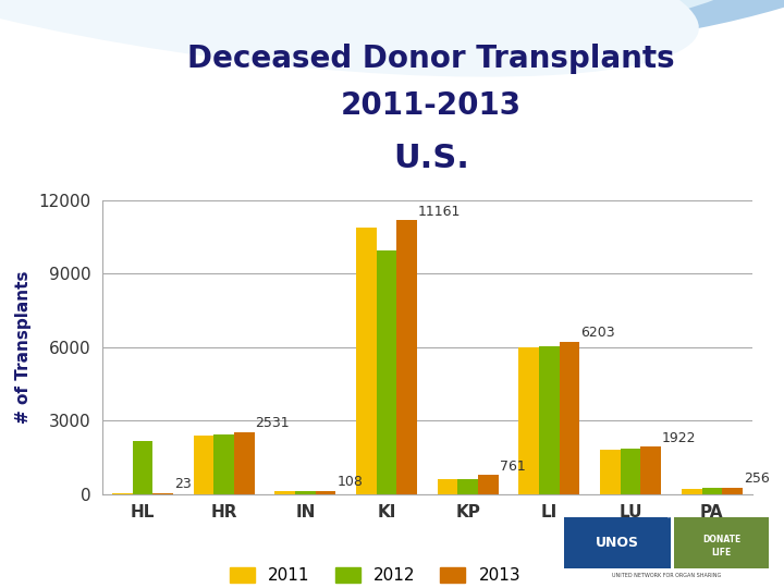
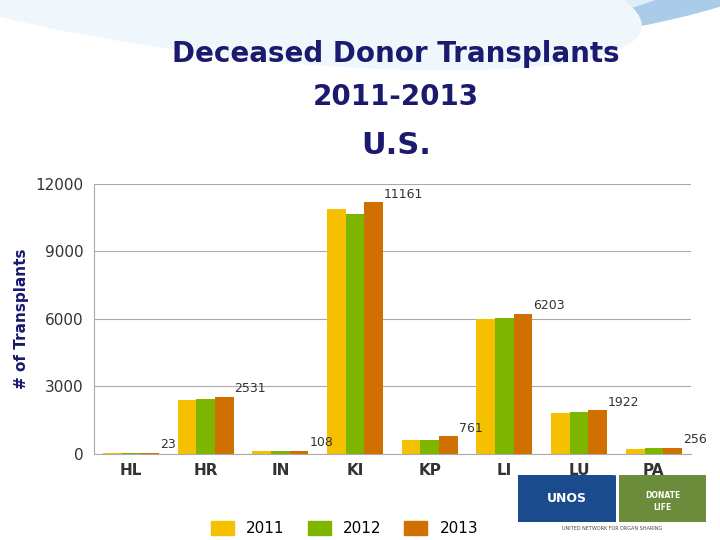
2012/HL: 2150 -> 20
2012/KI: 9950 -> 10650
